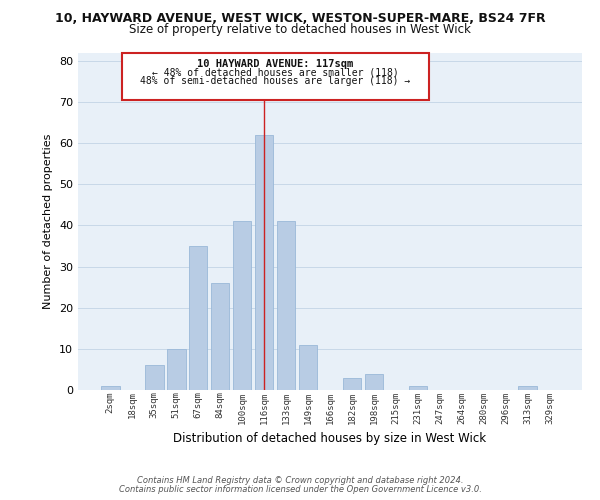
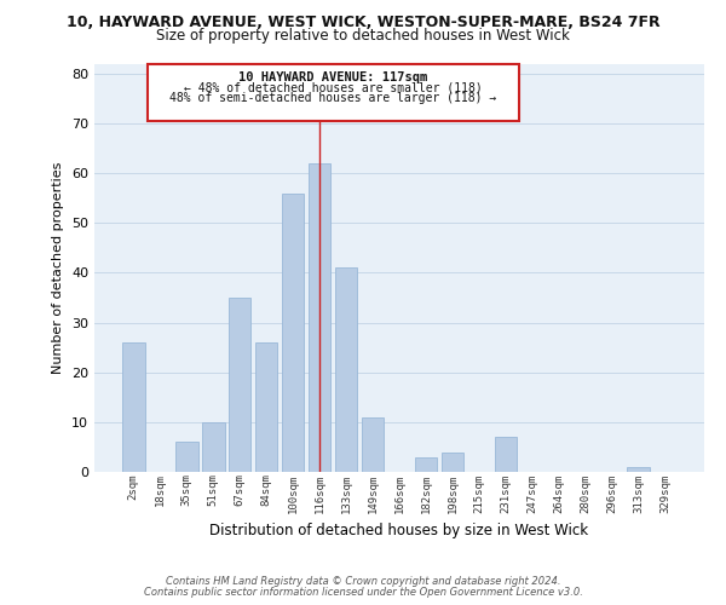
2sqm: 1 -> 26
100sqm: 41 -> 56
231sqm: 1 -> 7
